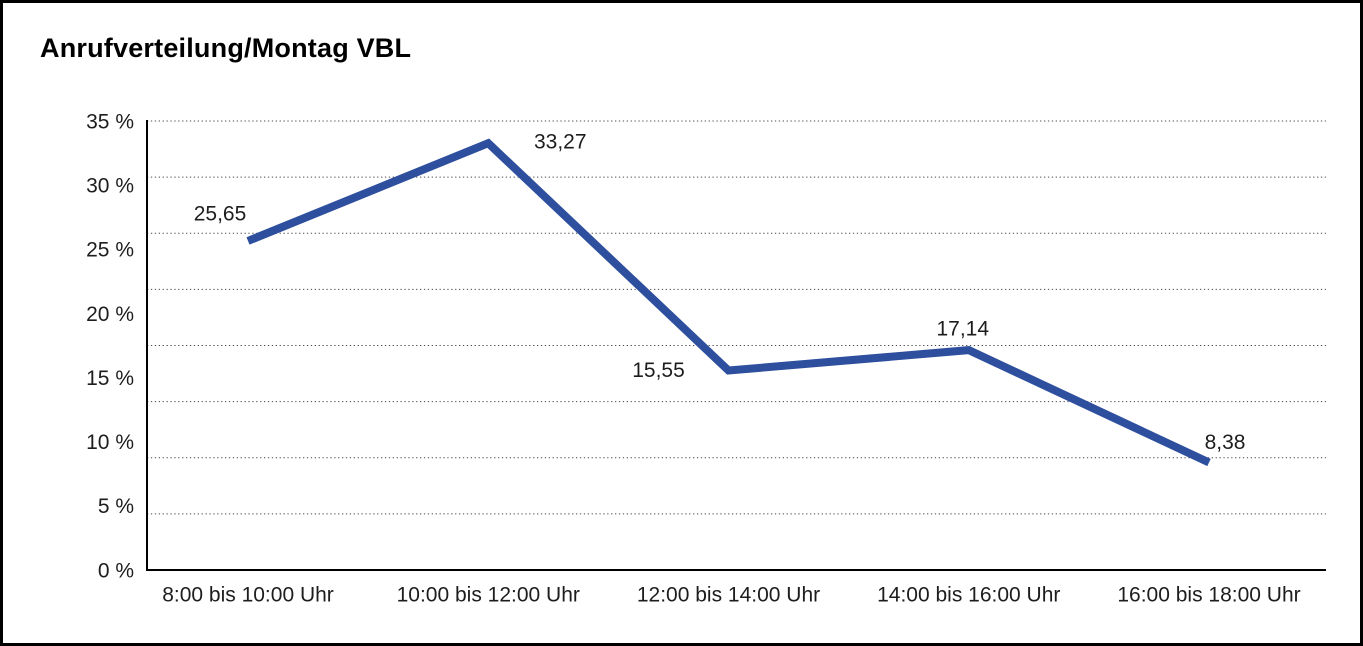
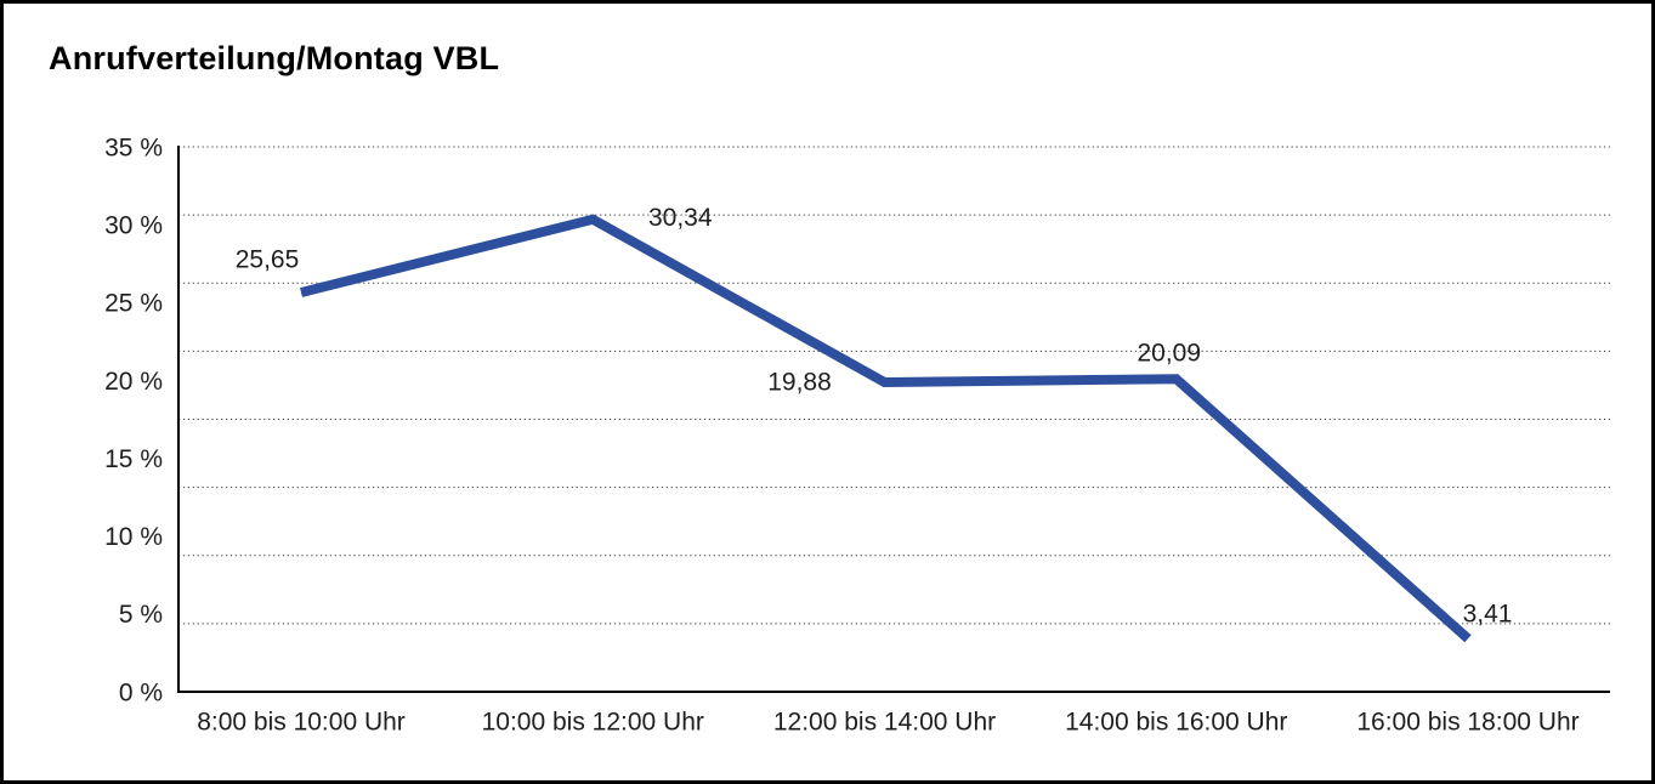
10:00 bis 12:00 Uhr: 33,27 -> 30,34
12:00 bis 14:00 Uhr: 15,55 -> 19,88
14:00 bis 16:00 Uhr: 17,14 -> 20,09
16:00 bis 18:00 Uhr: 8,38 -> 3,41
